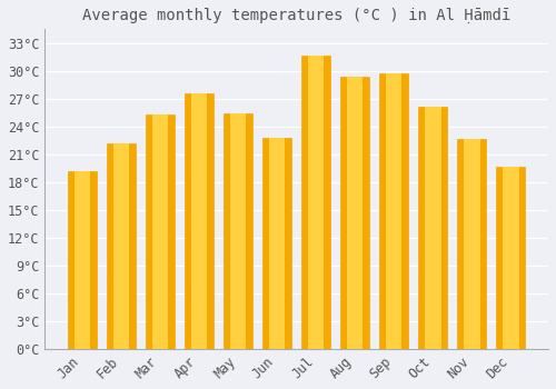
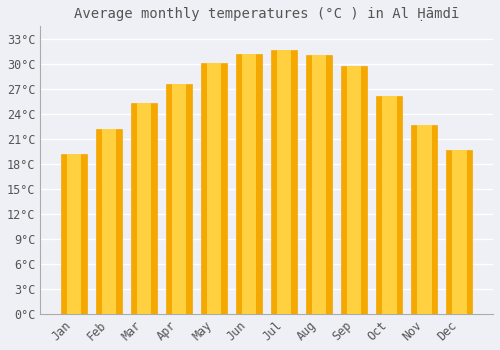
May: 25.4°C -> 30.1°C
Jun: 22.8°C -> 31.2°C
Aug: 29.4°C -> 31.1°C
